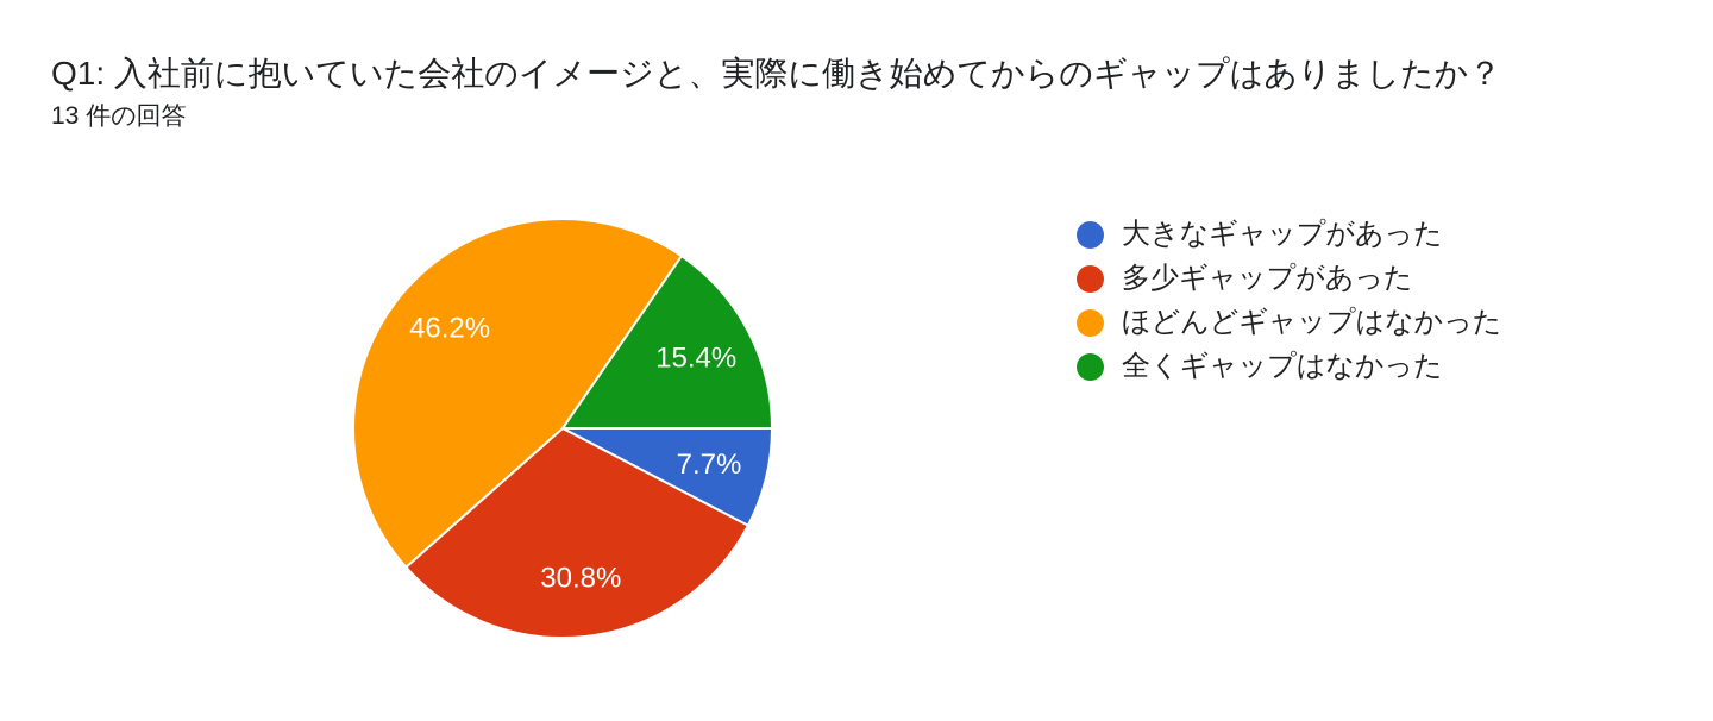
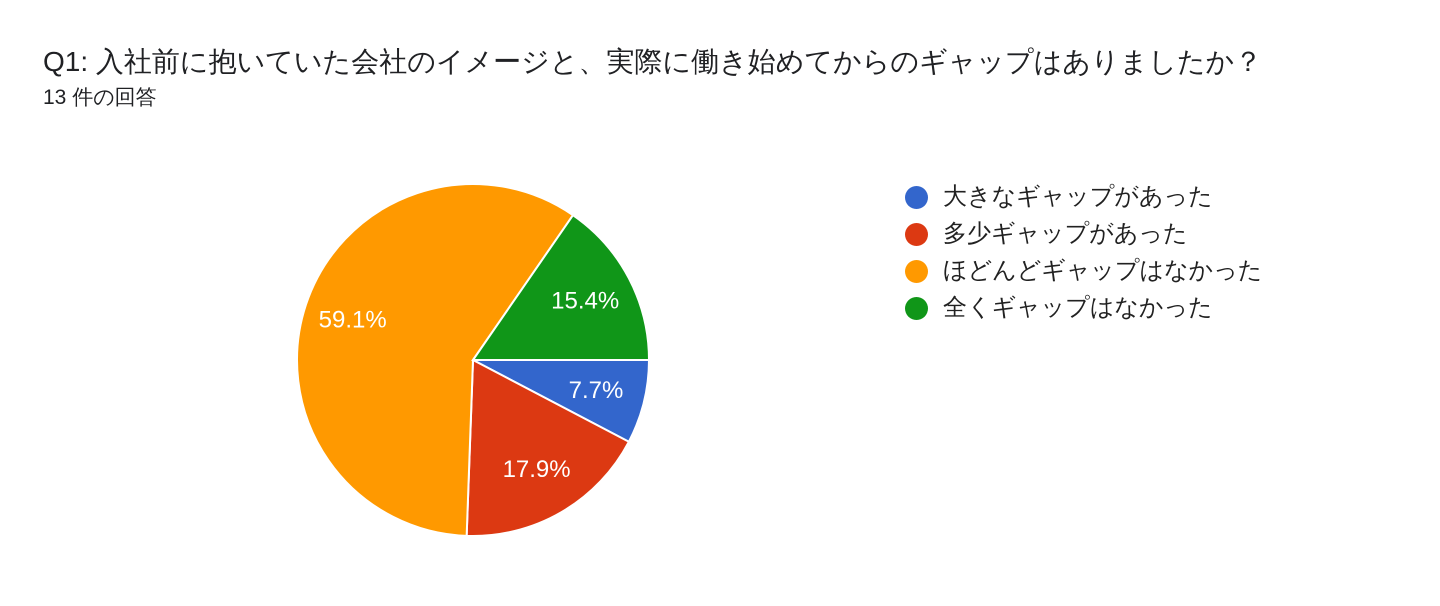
多少ギャップがあった: 30.8% -> 17.9%
ほどんどギャップはなかった: 46.2% -> 59.1%
